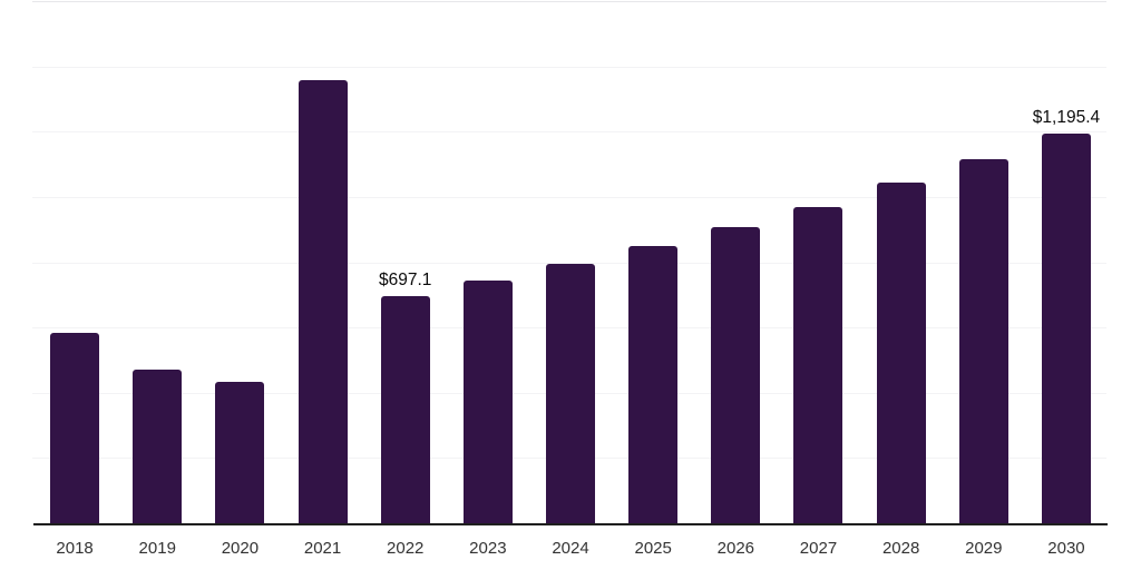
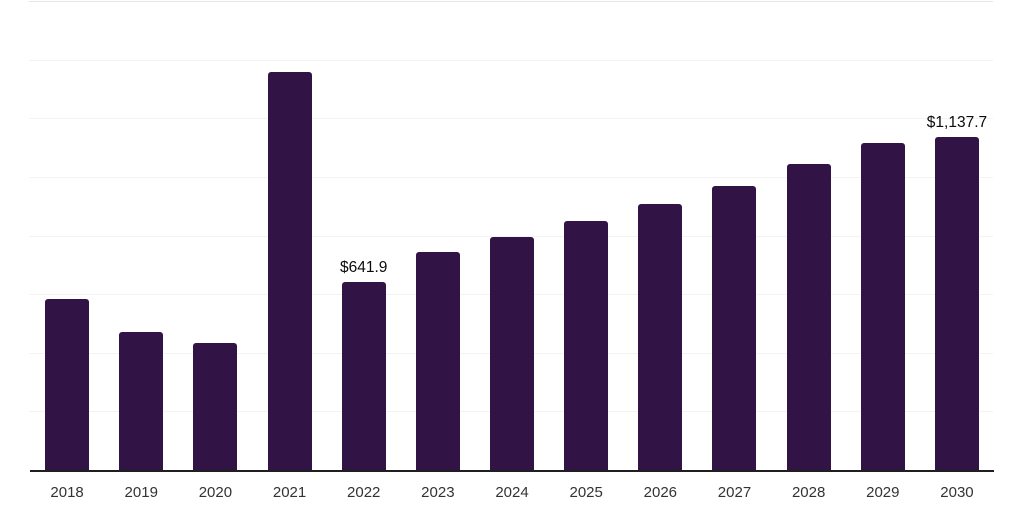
2022: $697.1 -> $641.9
2030: $1,195.4 -> $1,137.7
